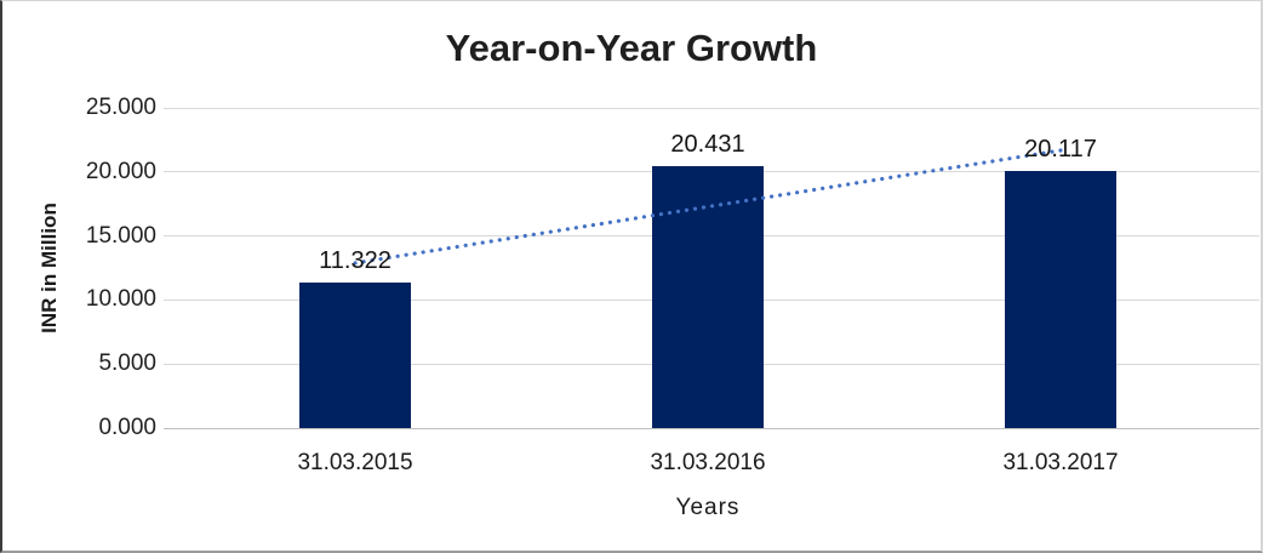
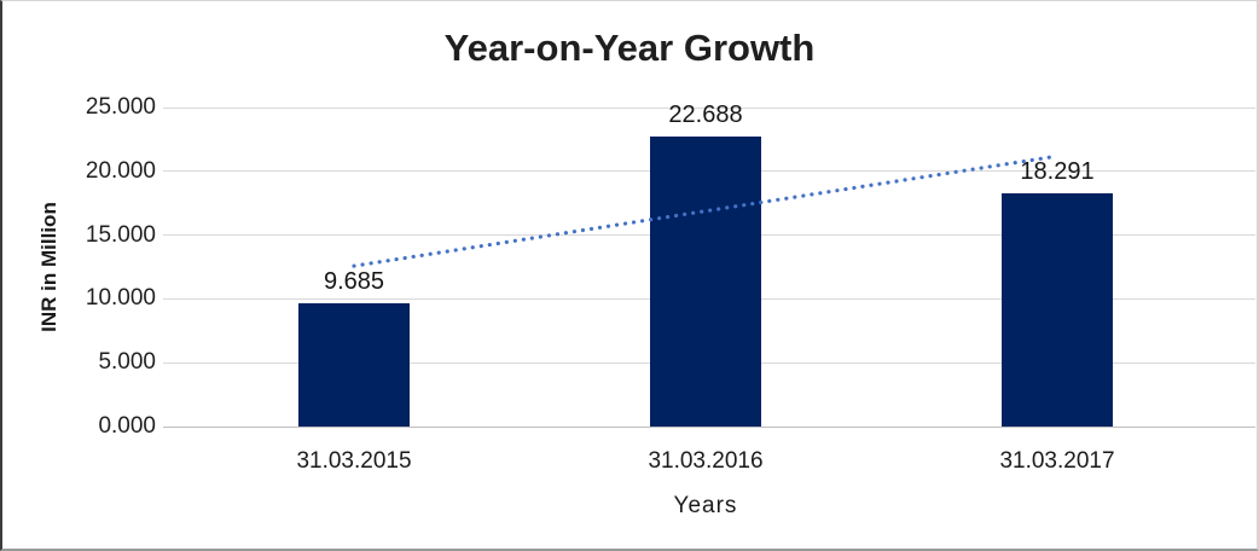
31.03.2015: 11.322 -> 9.685
31.03.2016: 20.431 -> 22.688
31.03.2017: 20.117 -> 18.291
